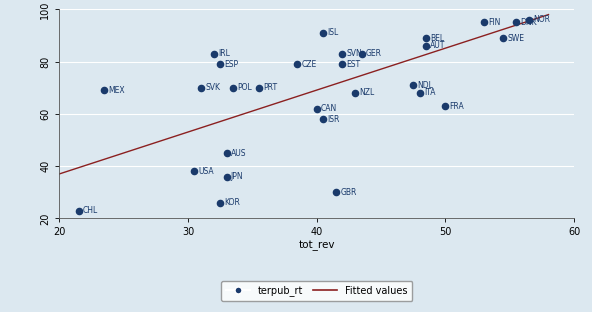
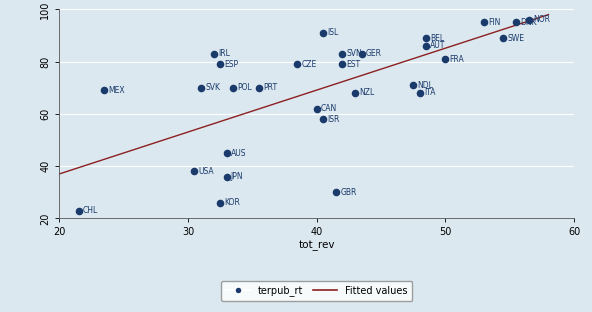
50: 63 -> 81
